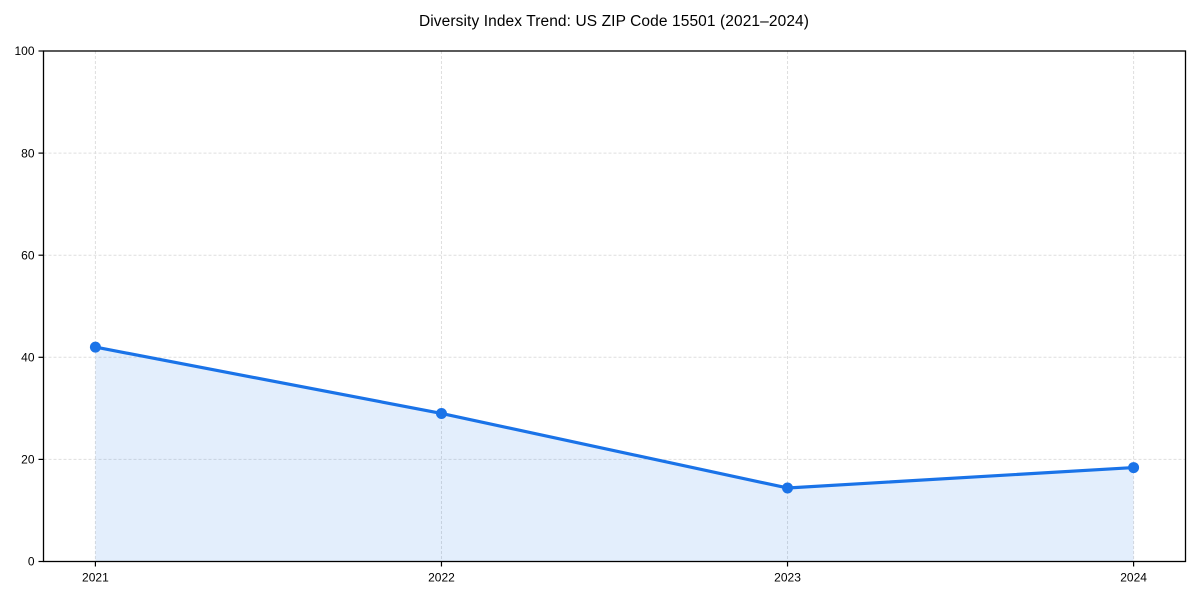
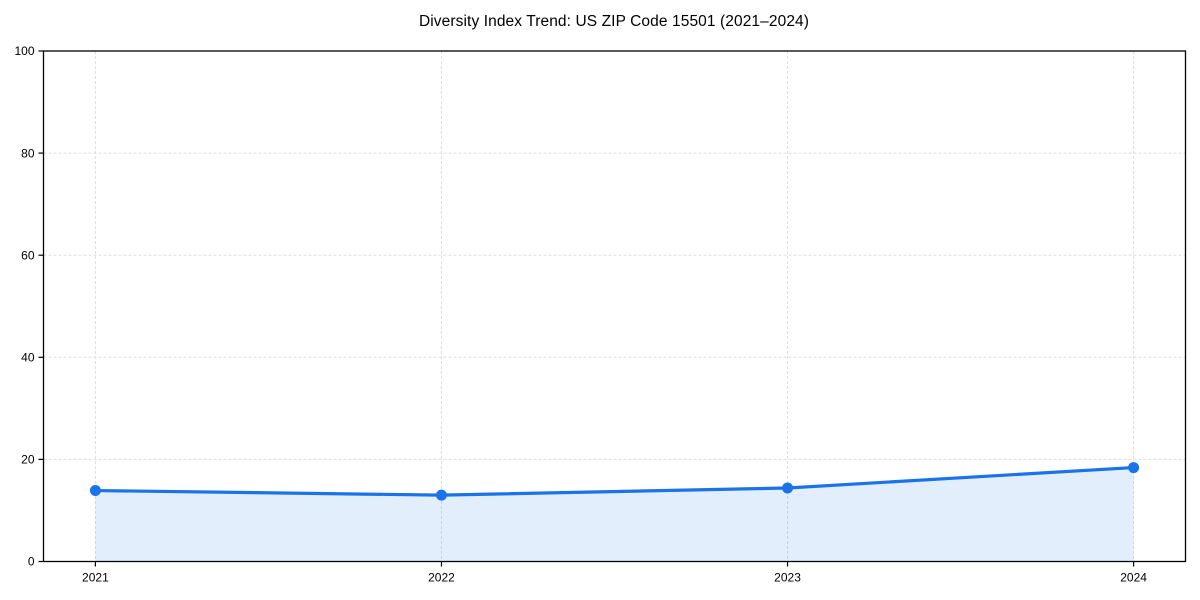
2021: 42 -> 14
2022: 29 -> 13
